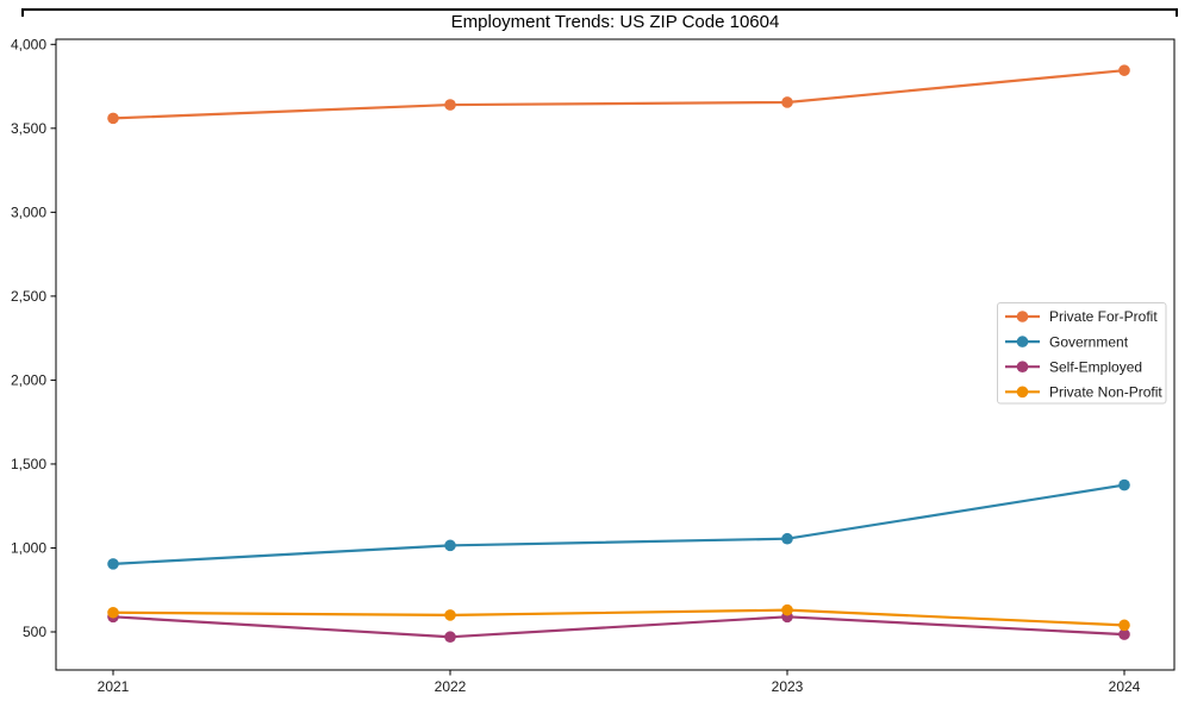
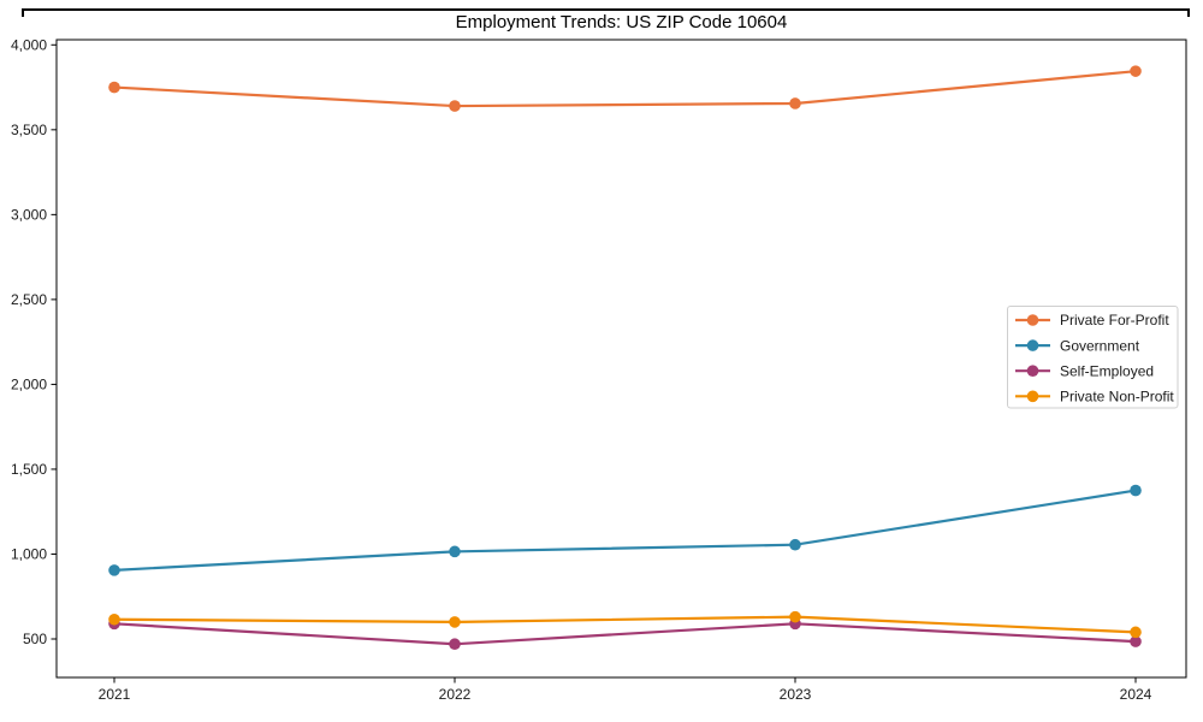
Private For-Profit/2021: 3560 -> 3750
